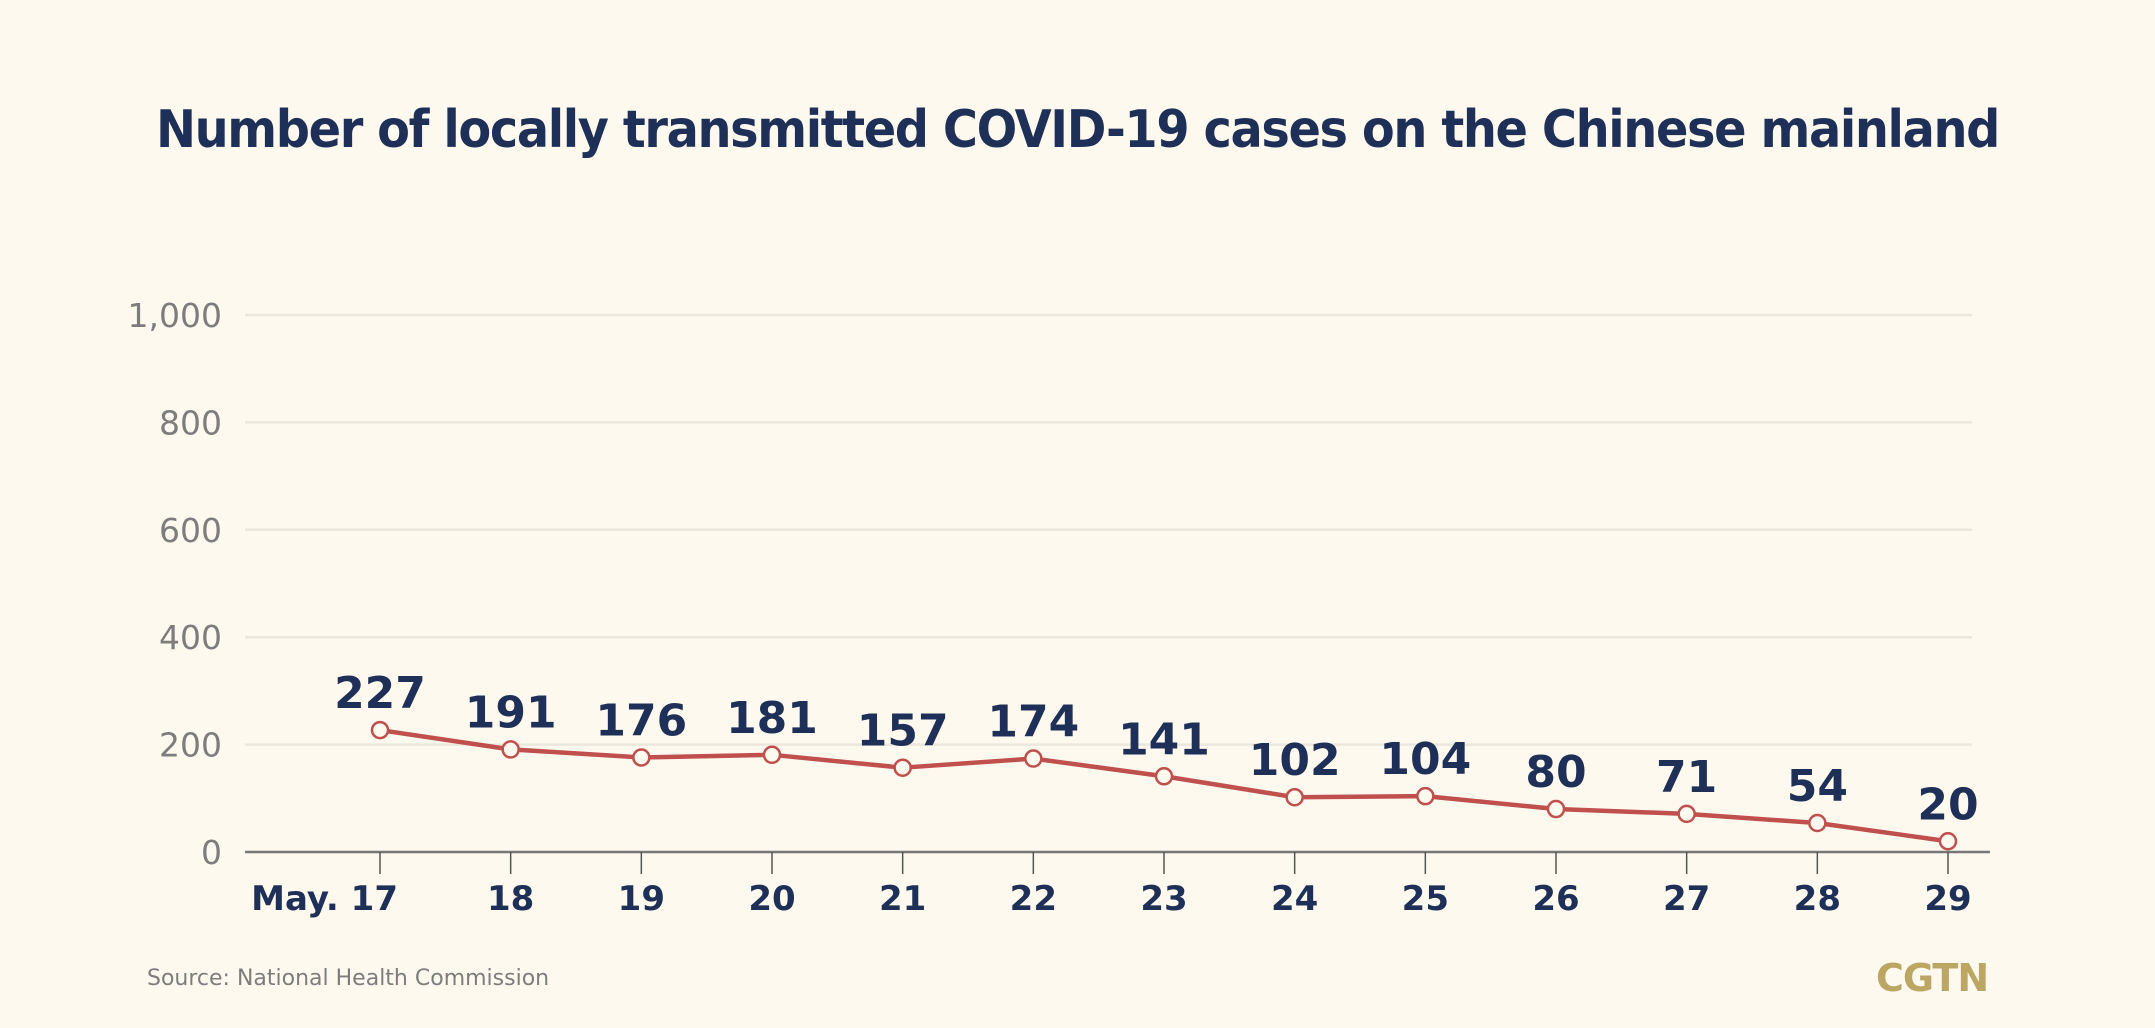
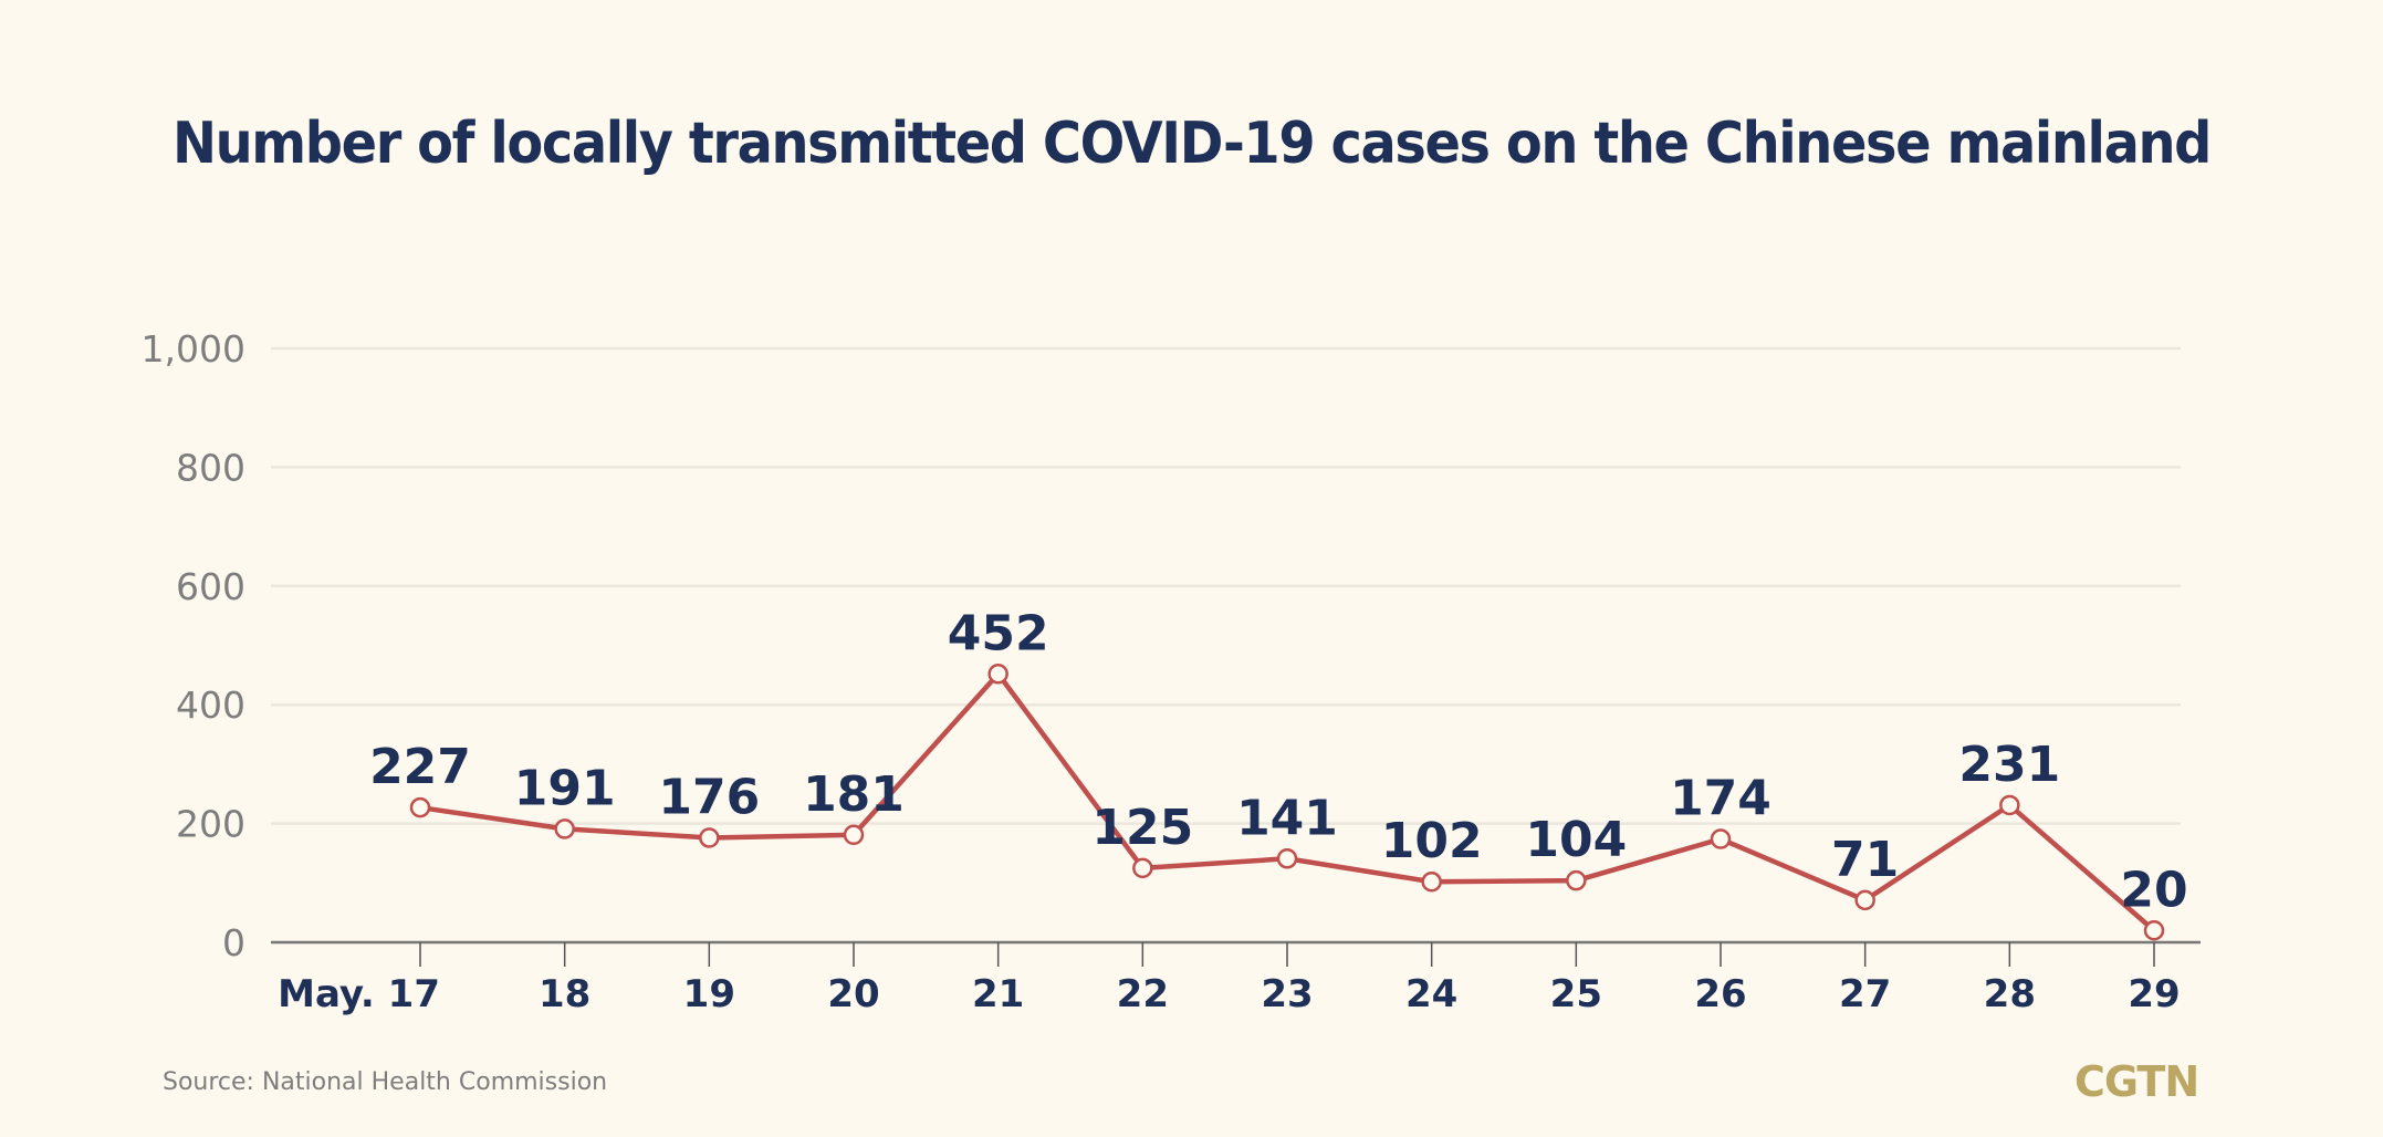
21: 157 -> 452
22: 174 -> 125
26: 80 -> 174
28: 54 -> 231
